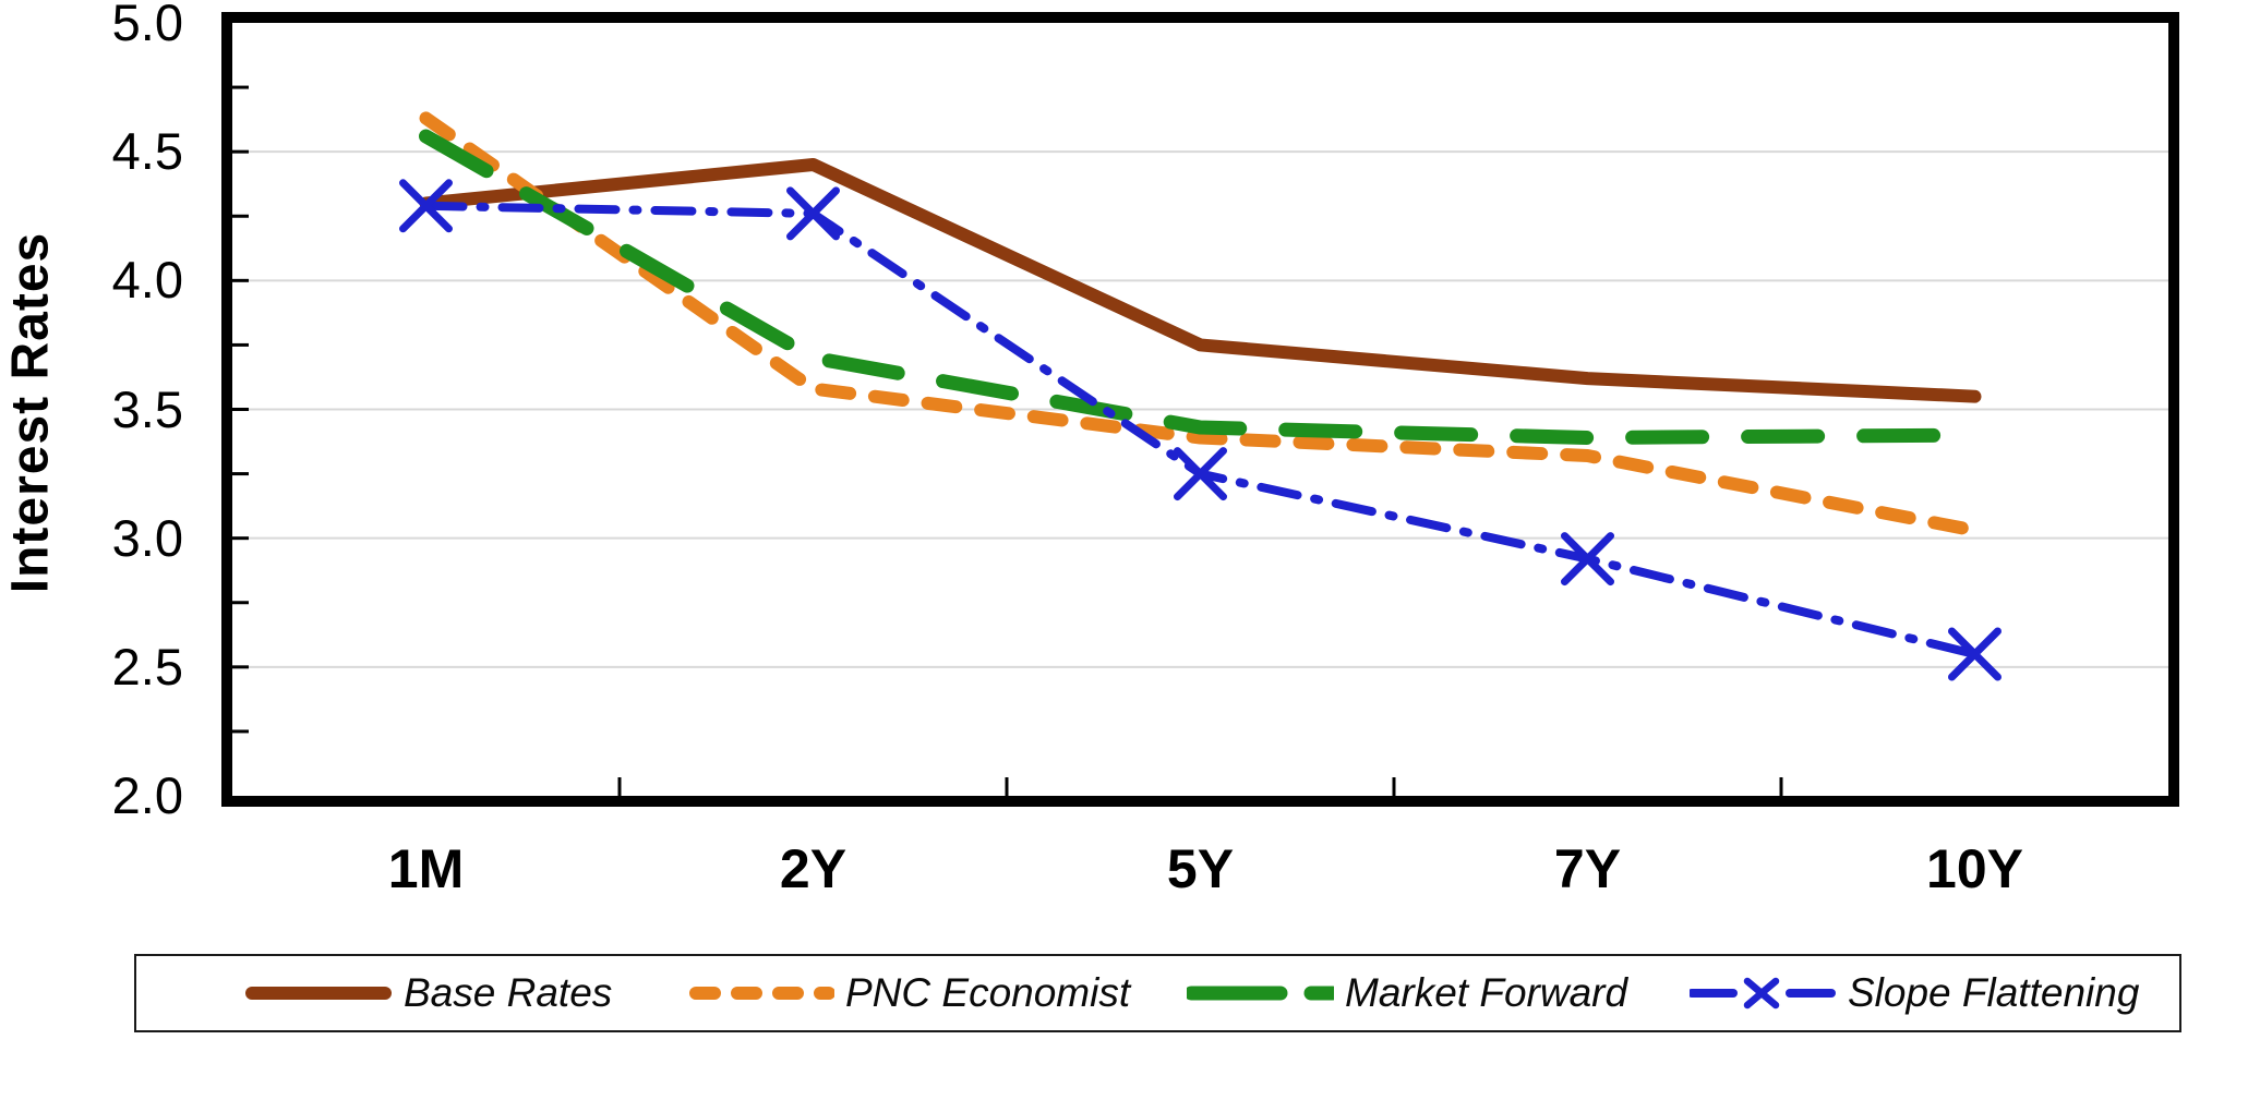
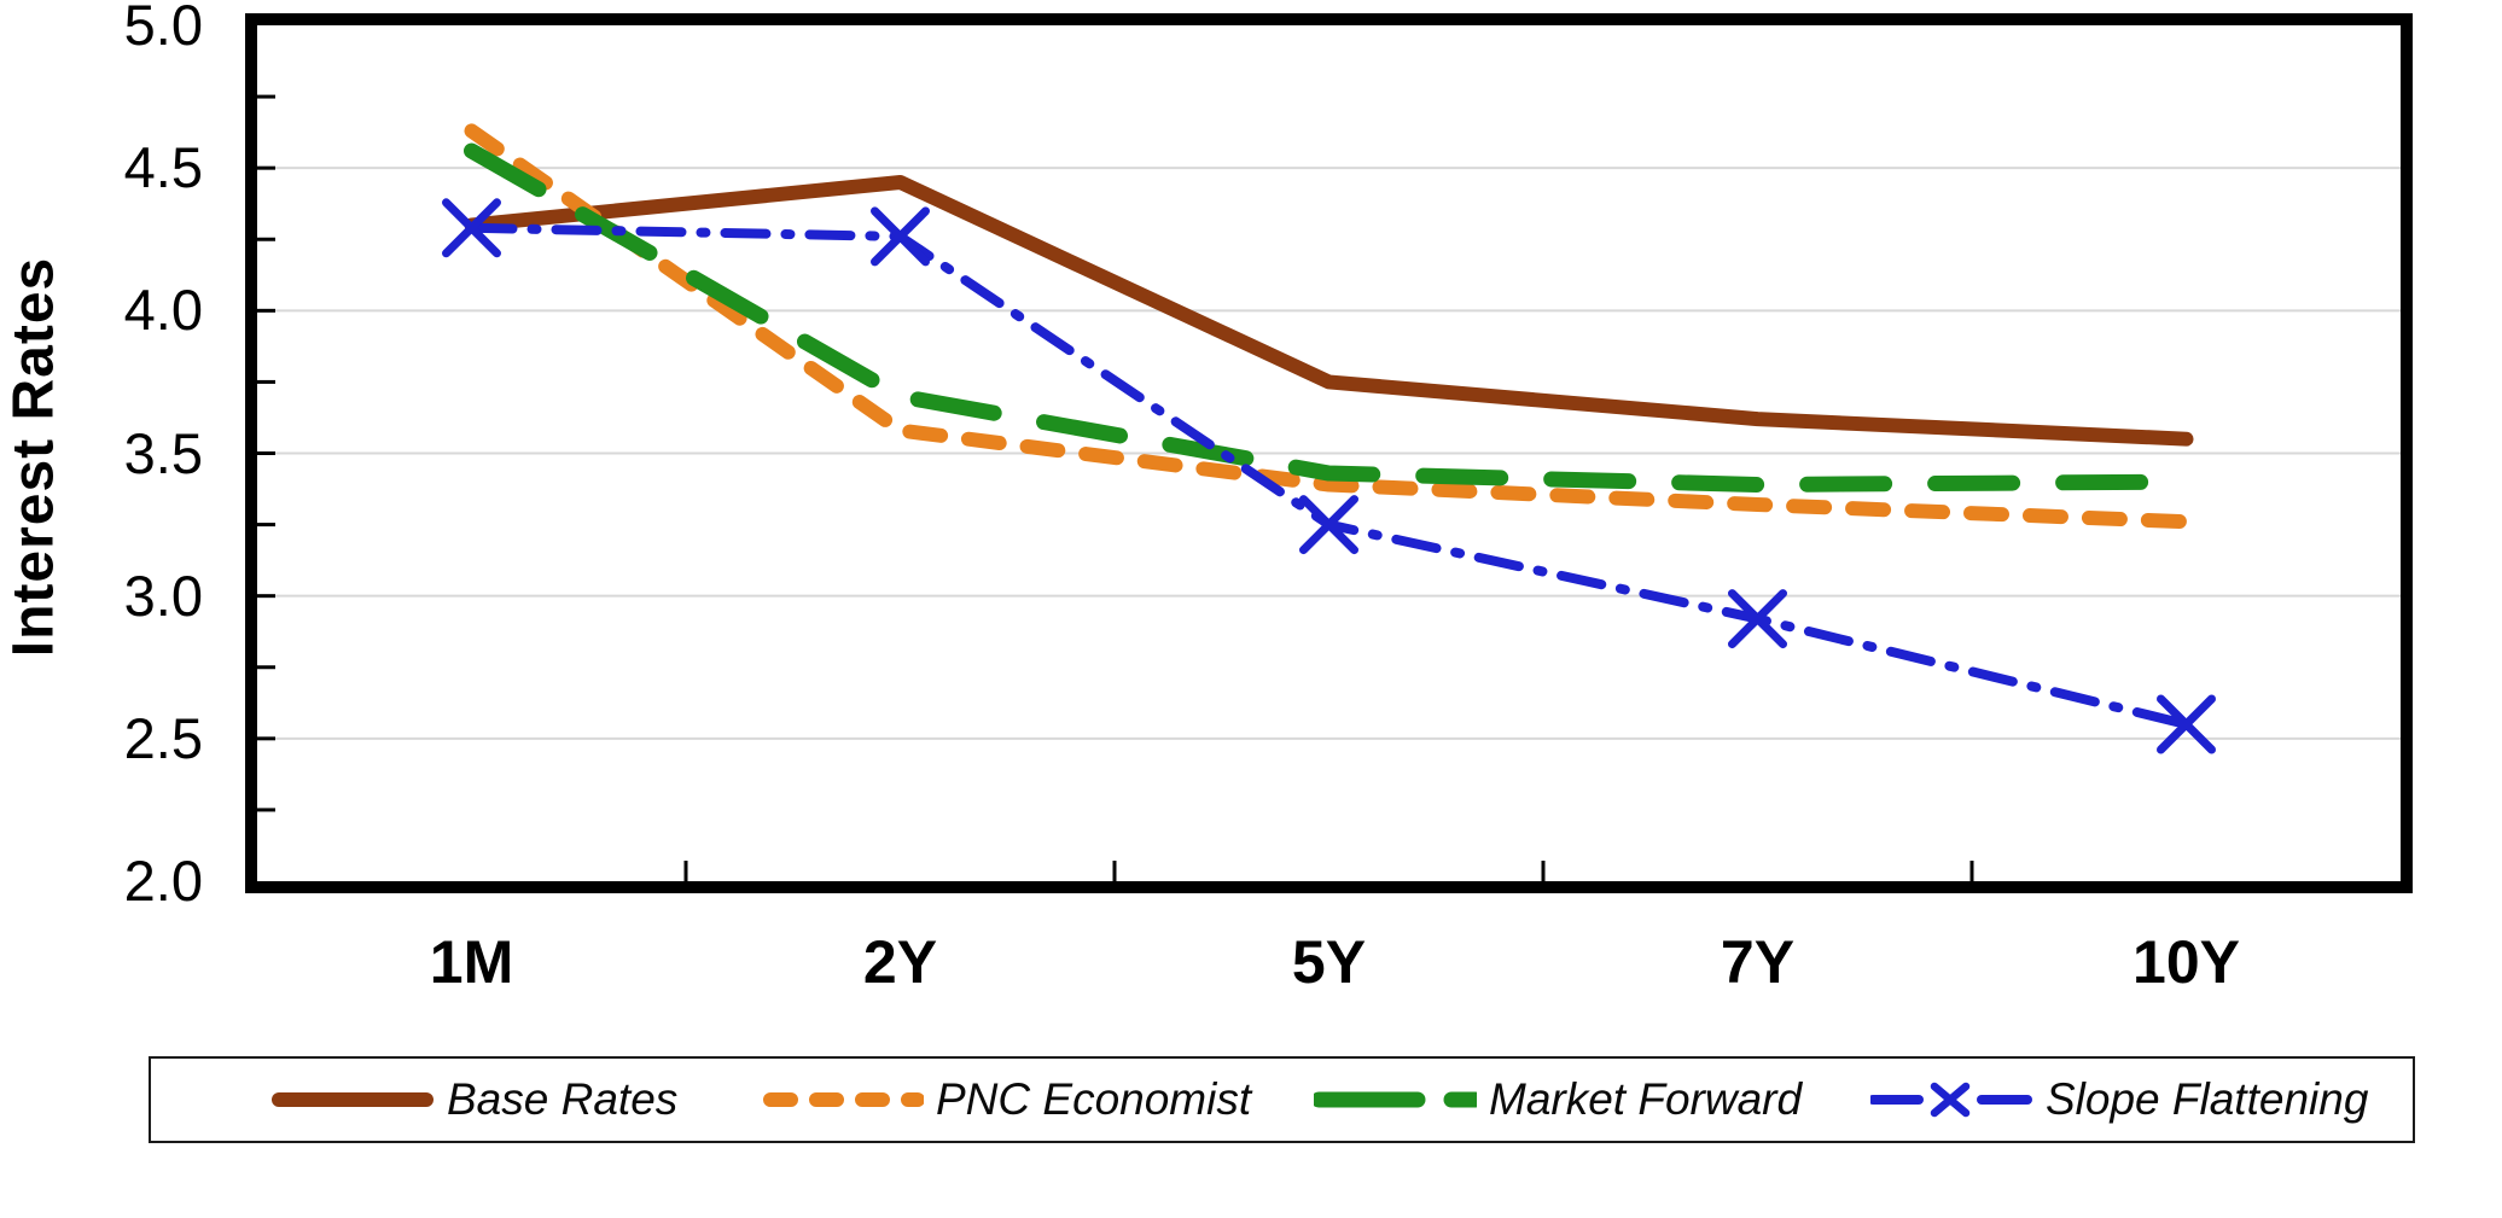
PNC Economist/10Y: 3.03 -> 3.26
